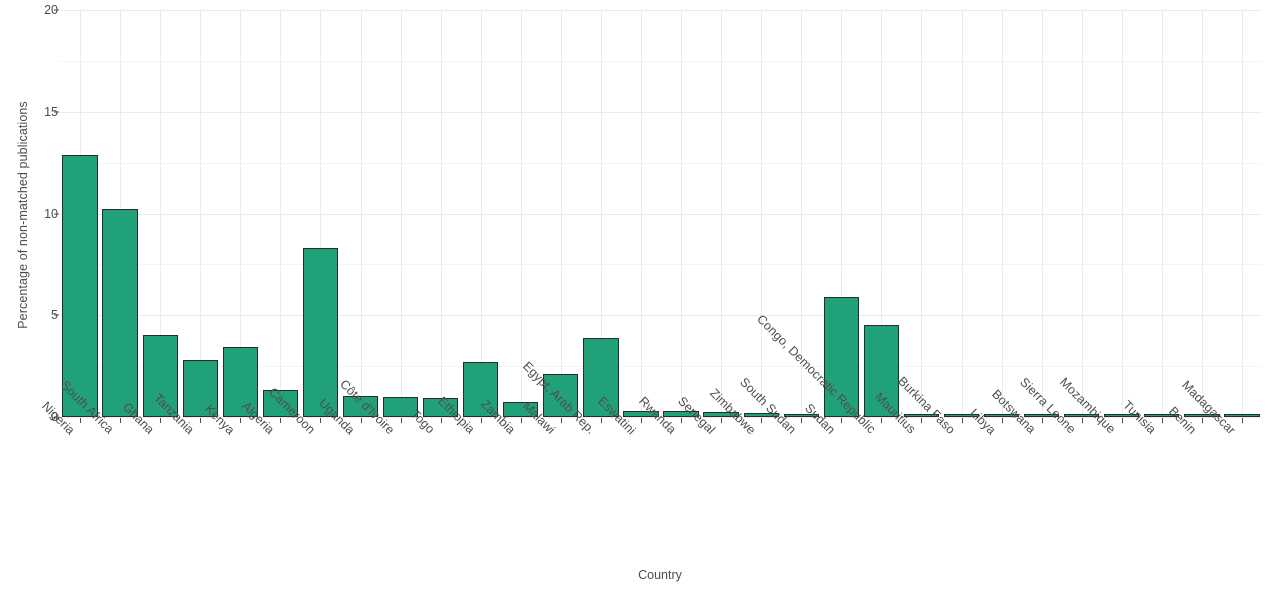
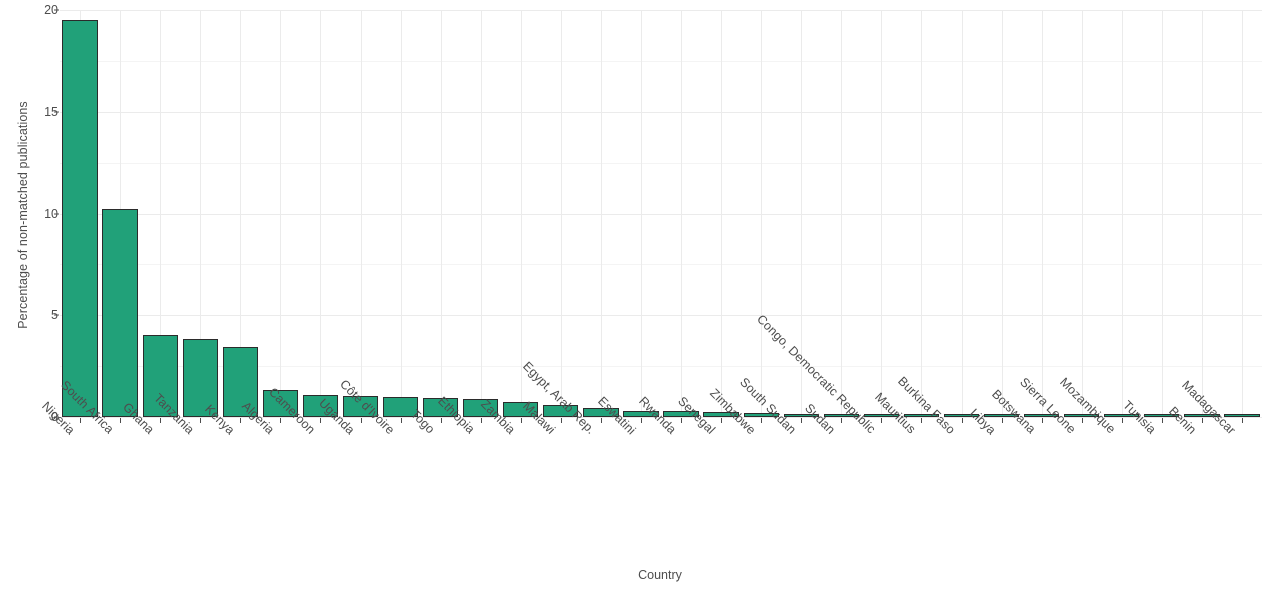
Nigeria: 12.9 -> 19.5
Tanzania: 2.8 -> 3.9
Cameroon: 8.3 -> 1.1
Ethiopia: 2.7 -> 0.9
Malawi: 2.1 -> 0.6
Egypt, Arab Rep.: 3.9 -> 0.5
Sudan: 5.9 -> 0.1
Congo, Democratic Republic: 4.5 -> 0.1
